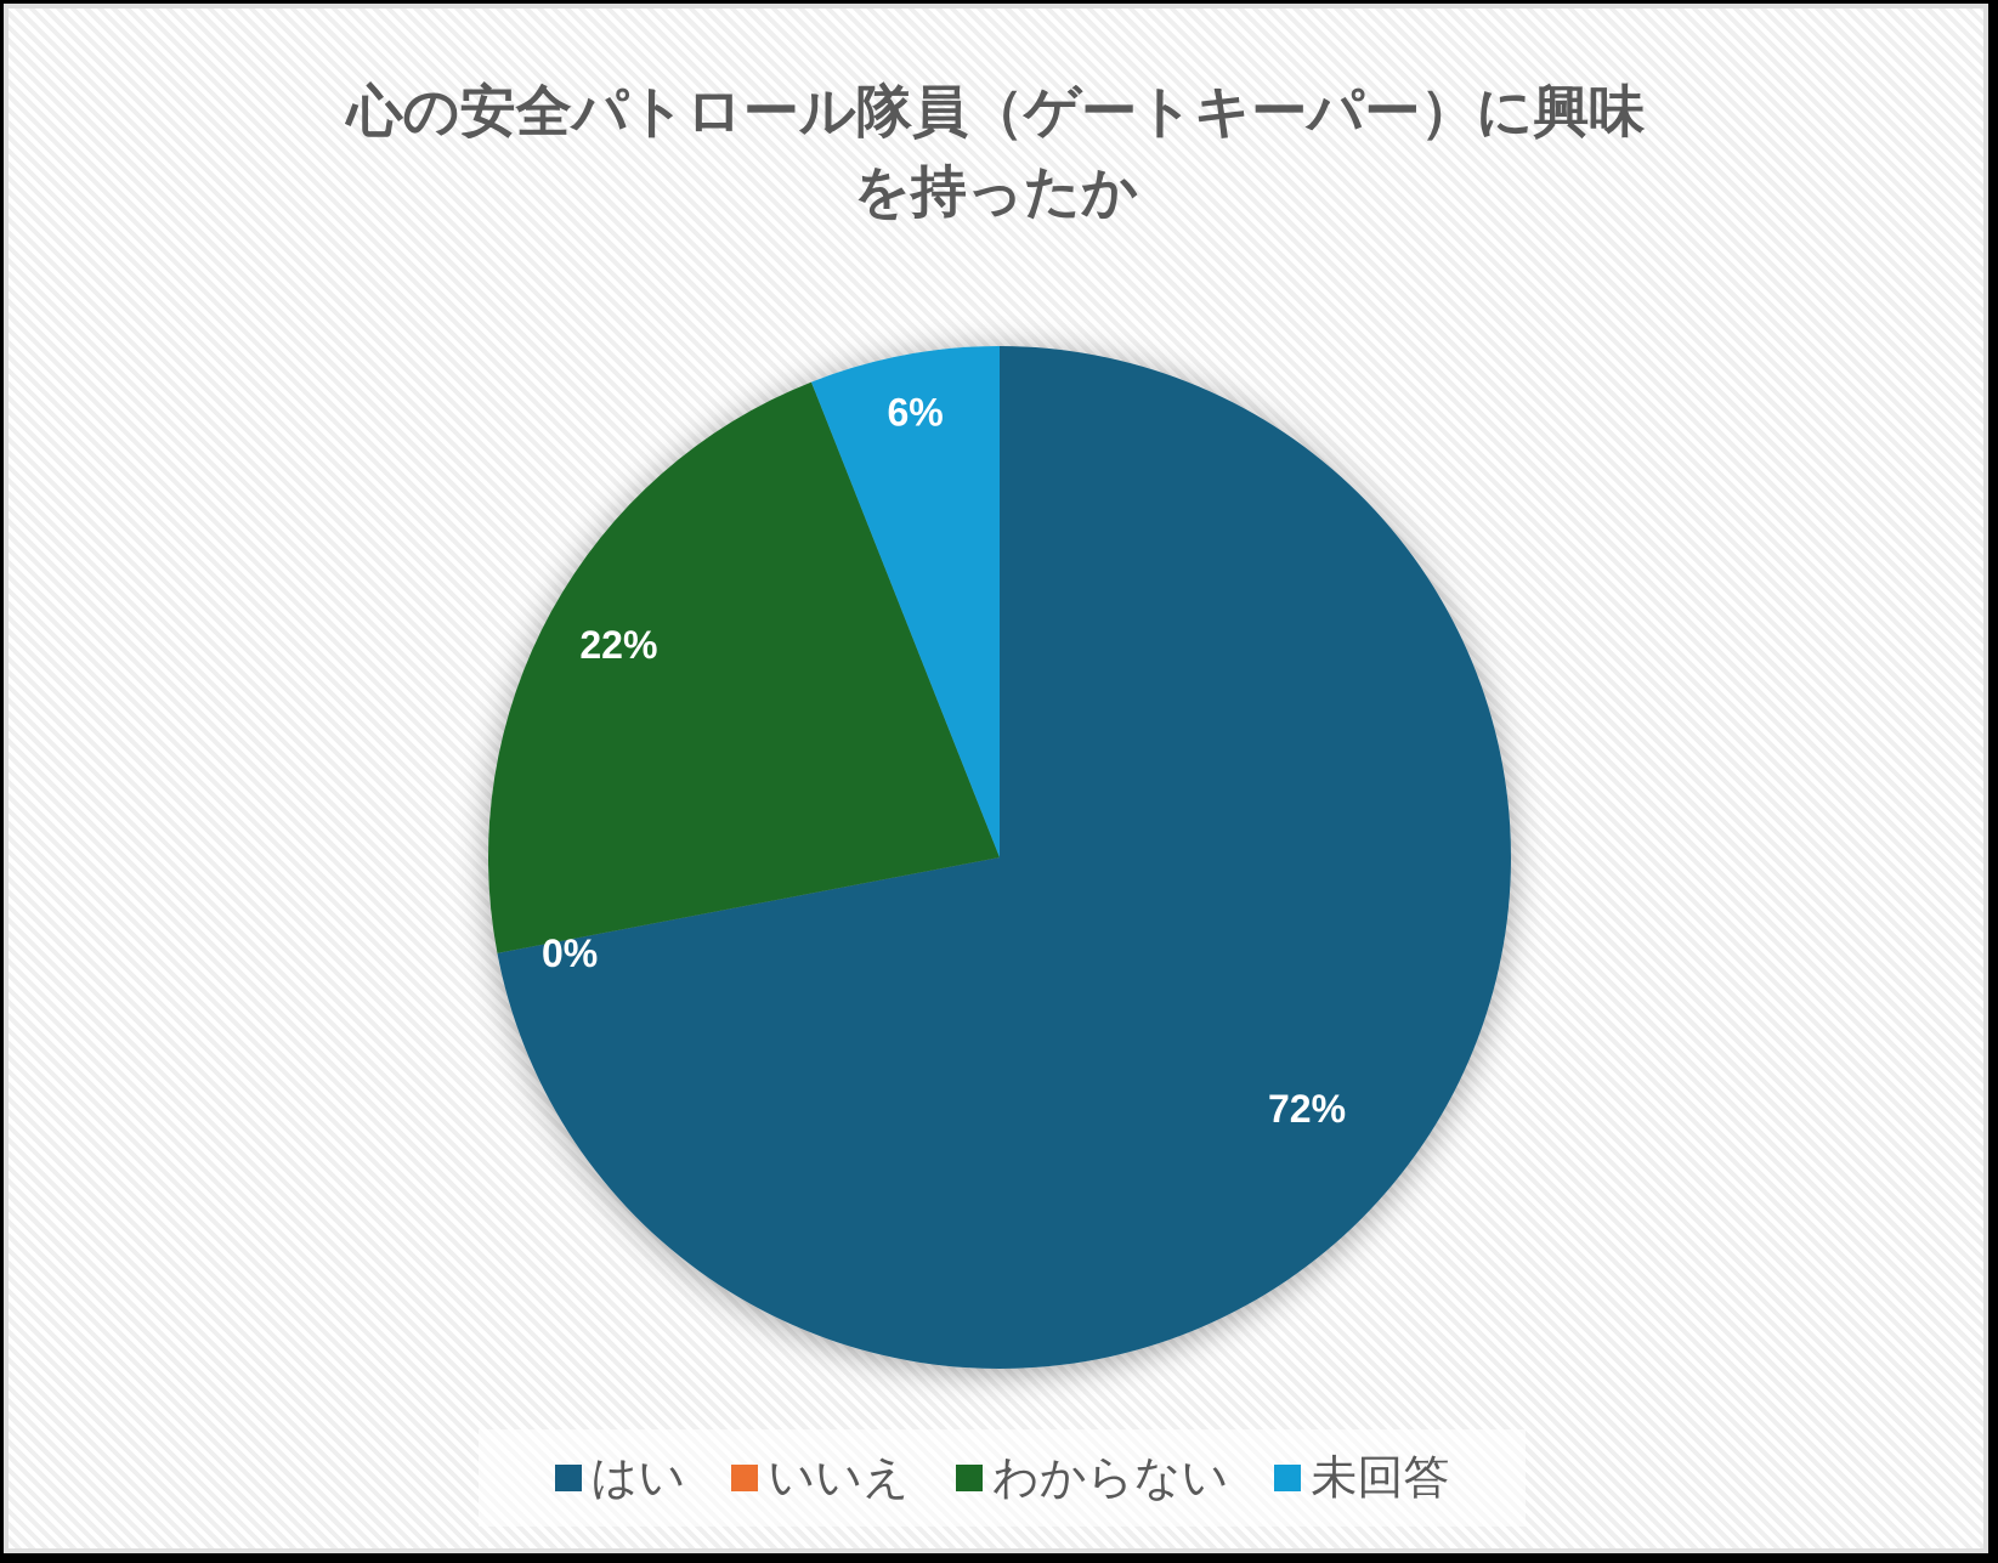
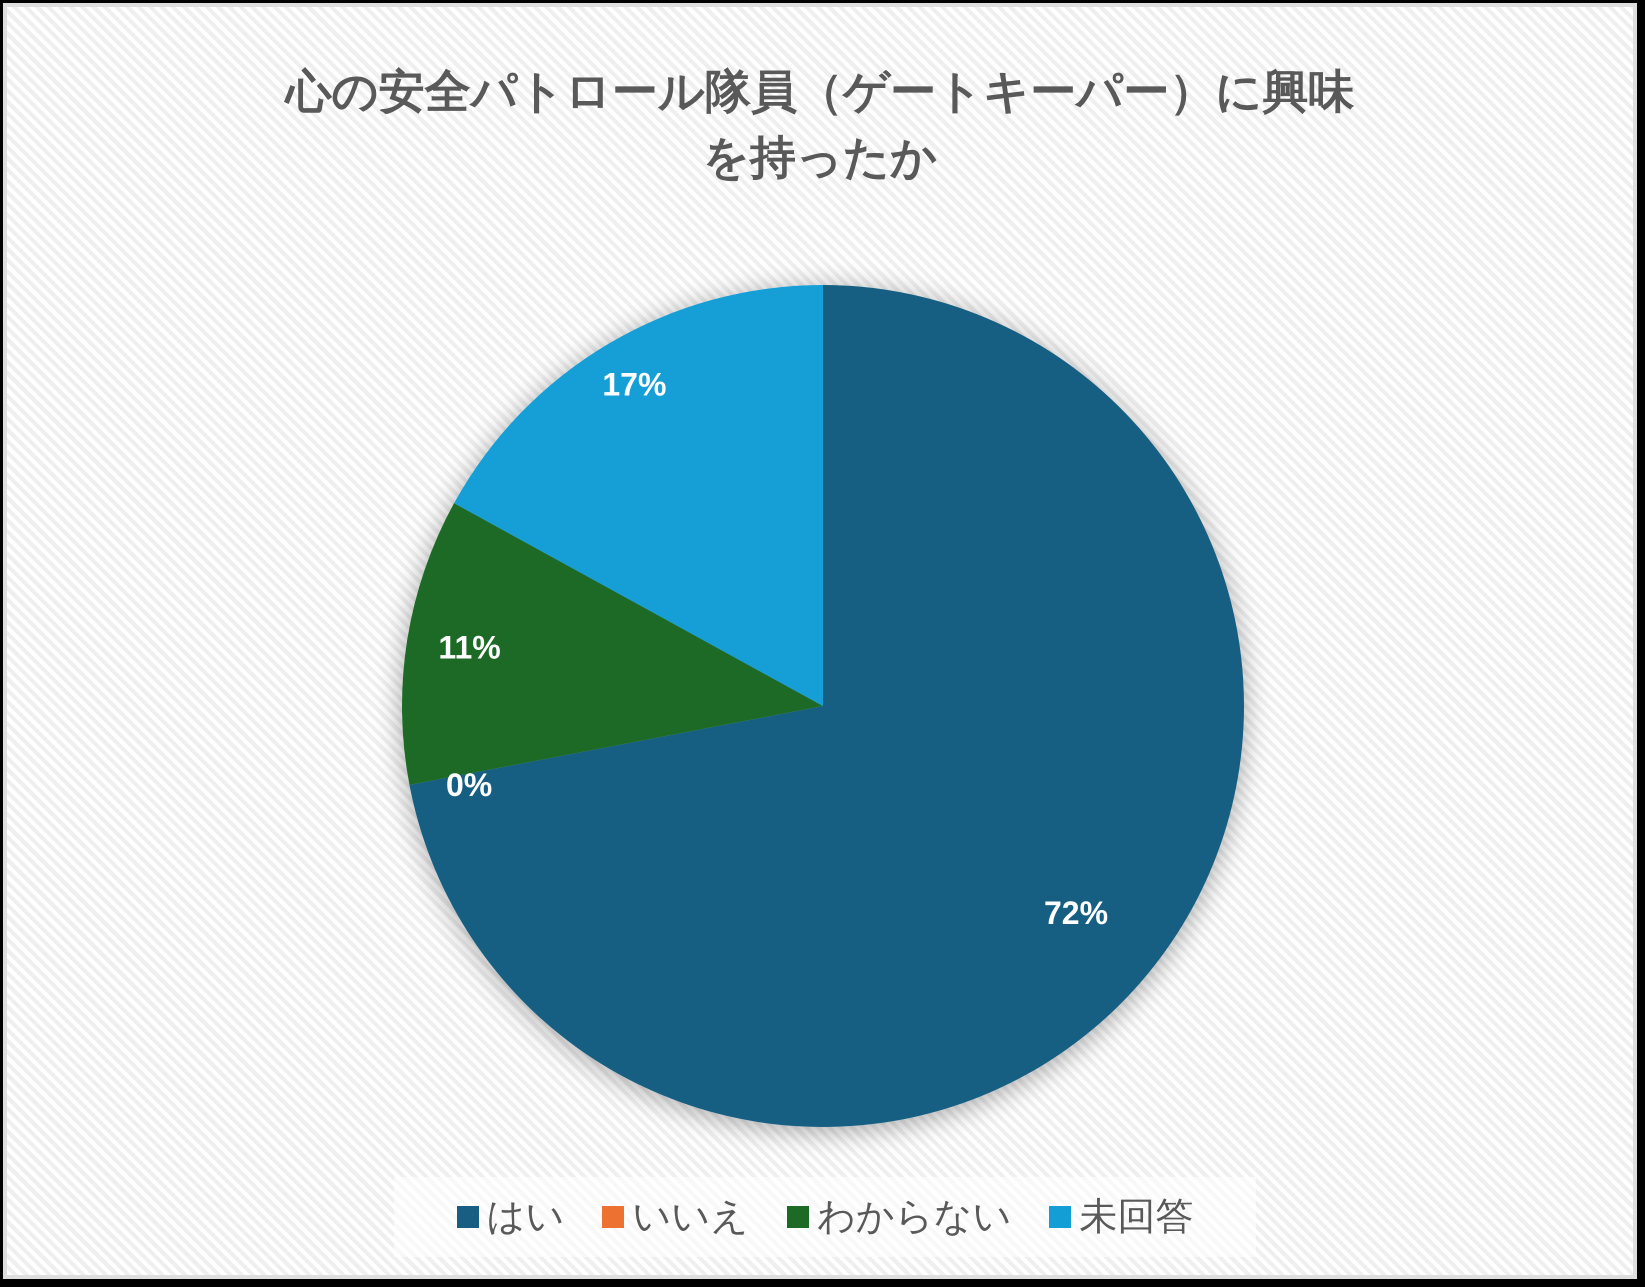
わからない: 22% -> 11%
未回答: 6% -> 17%
